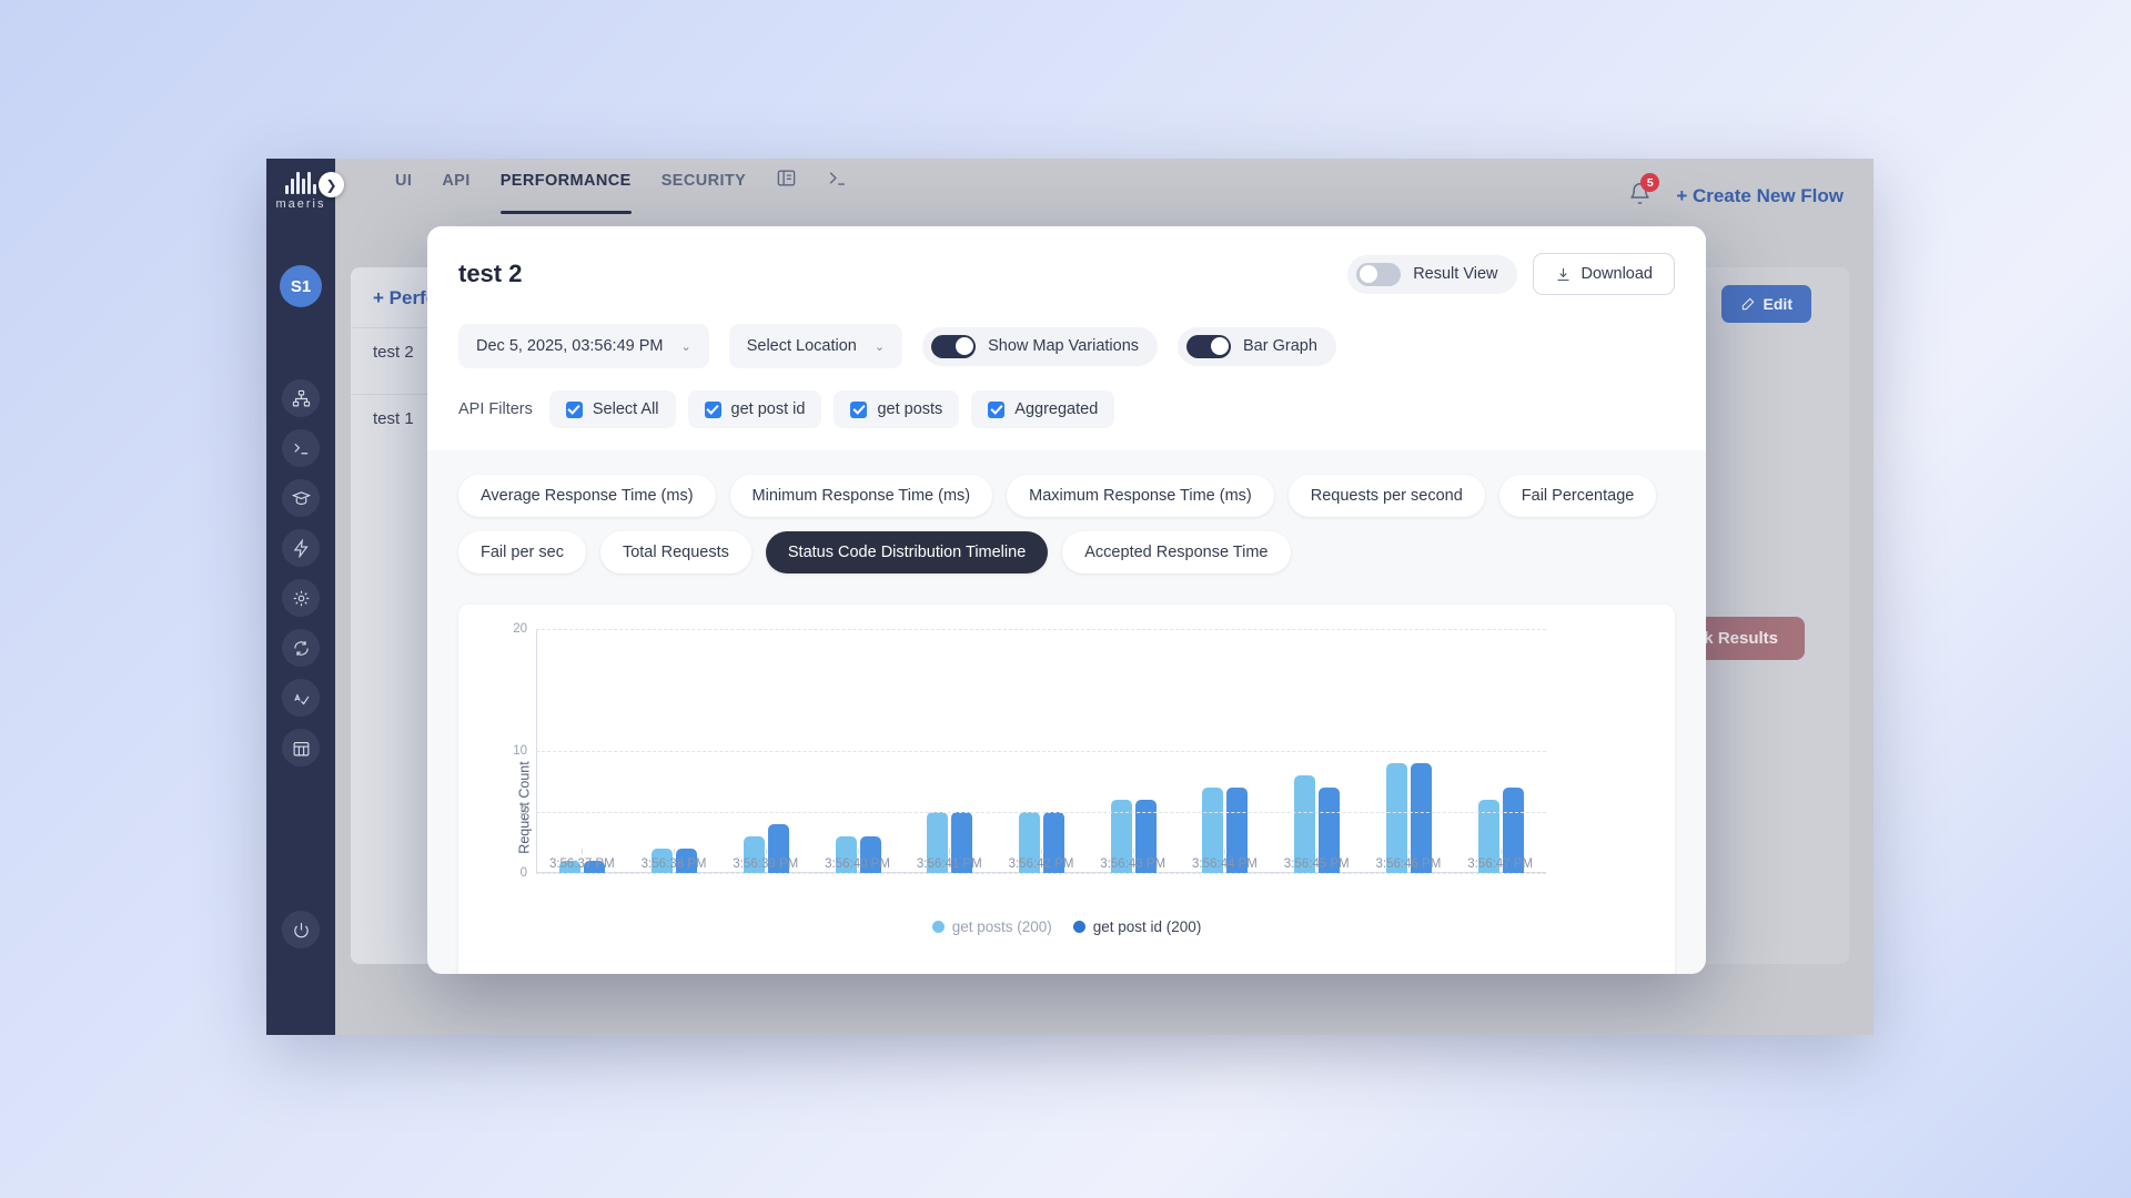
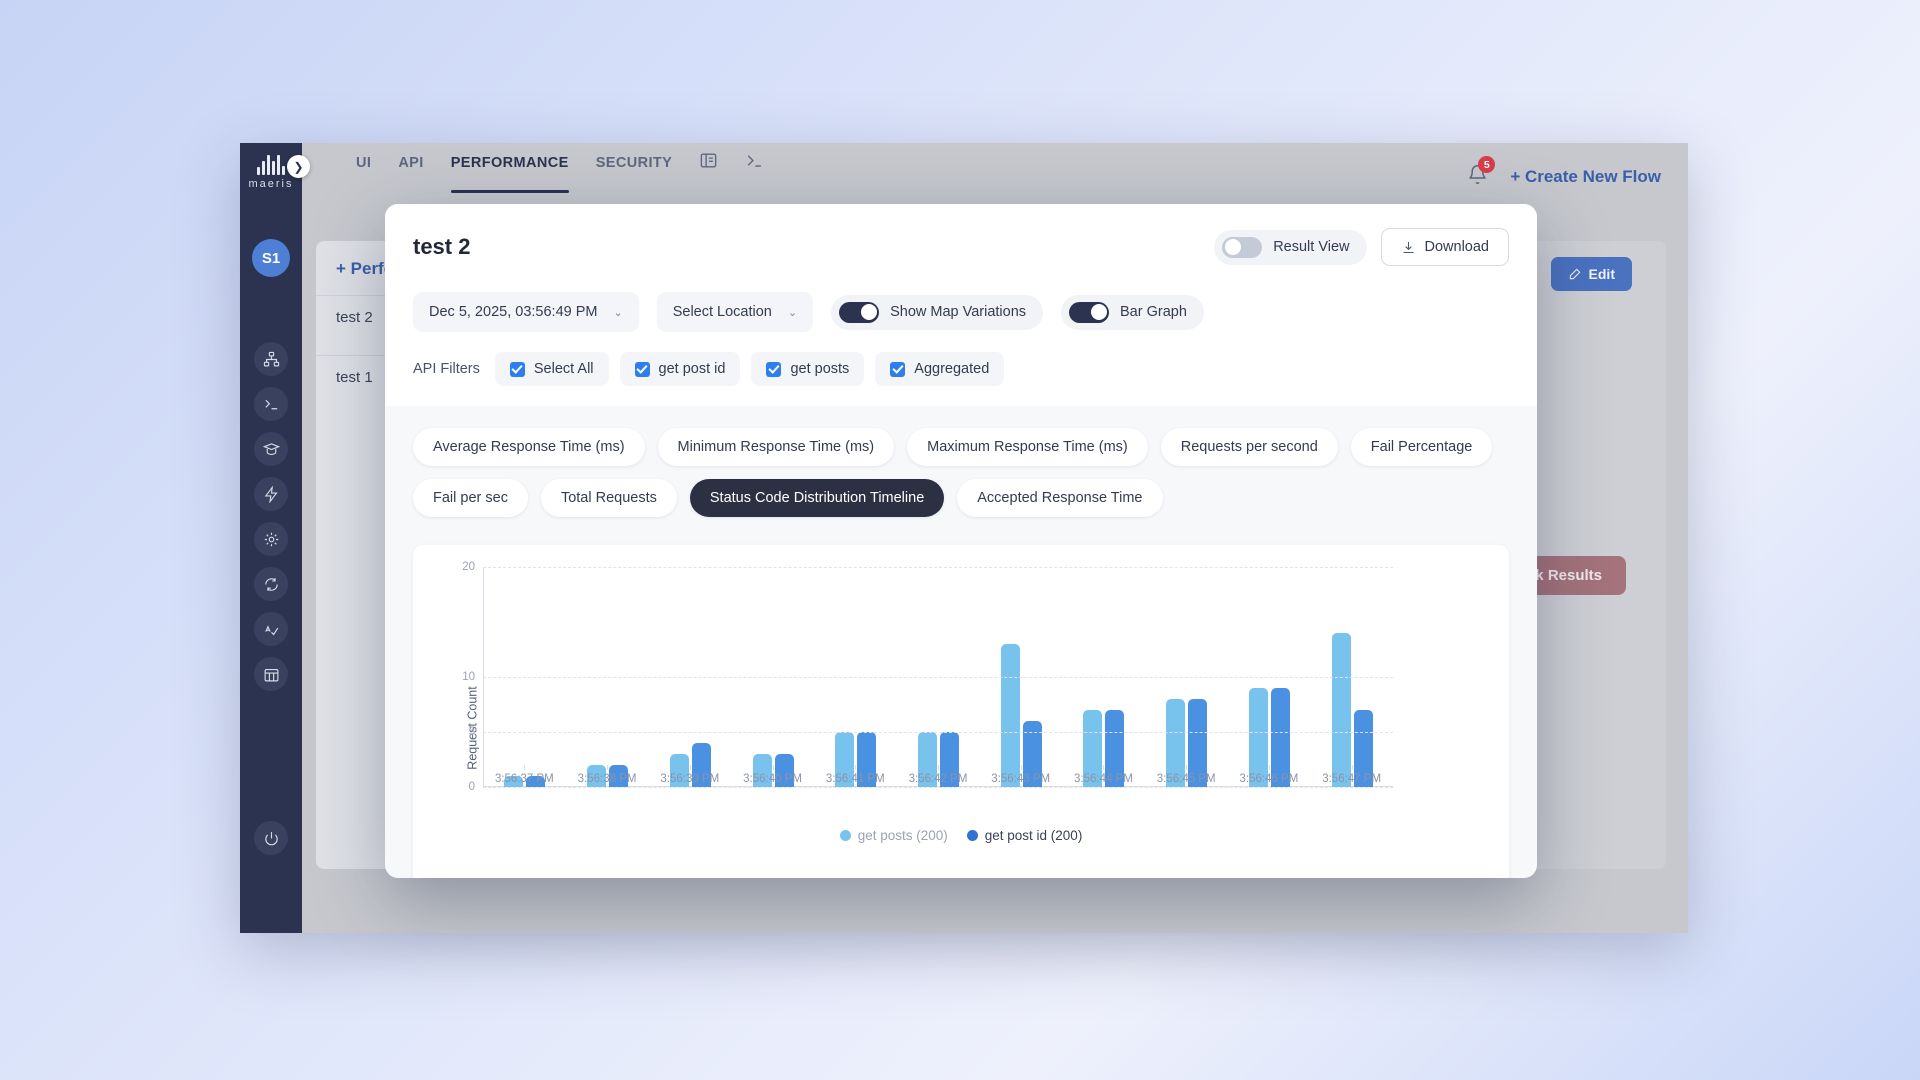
get posts (200)/3:56:43 PM: 6 -> 13
get post id (200)/3:56:45 PM: 7 -> 8
get posts (200)/3:56:47 PM: 6 -> 14
